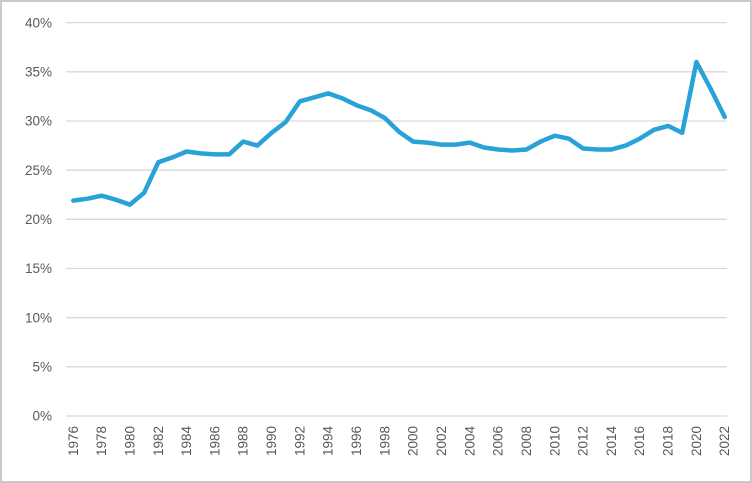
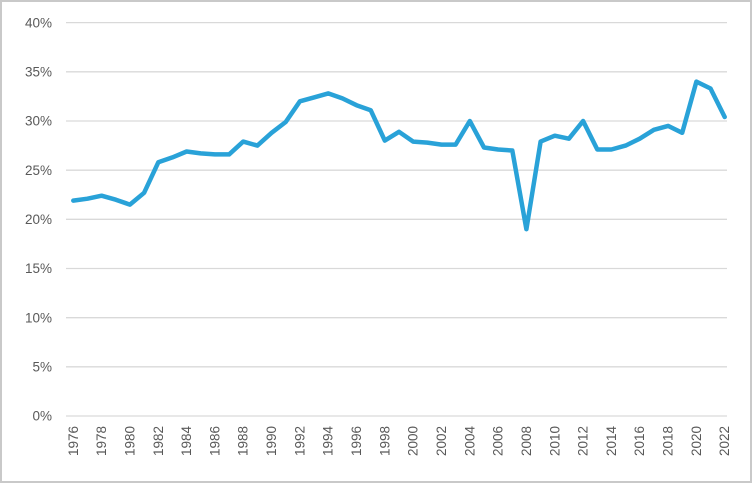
1998: 30% -> 28%
2004: 28% -> 30%
2008: 27% -> 19%
2012: 27% -> 30%
2020: 36% -> 34%
